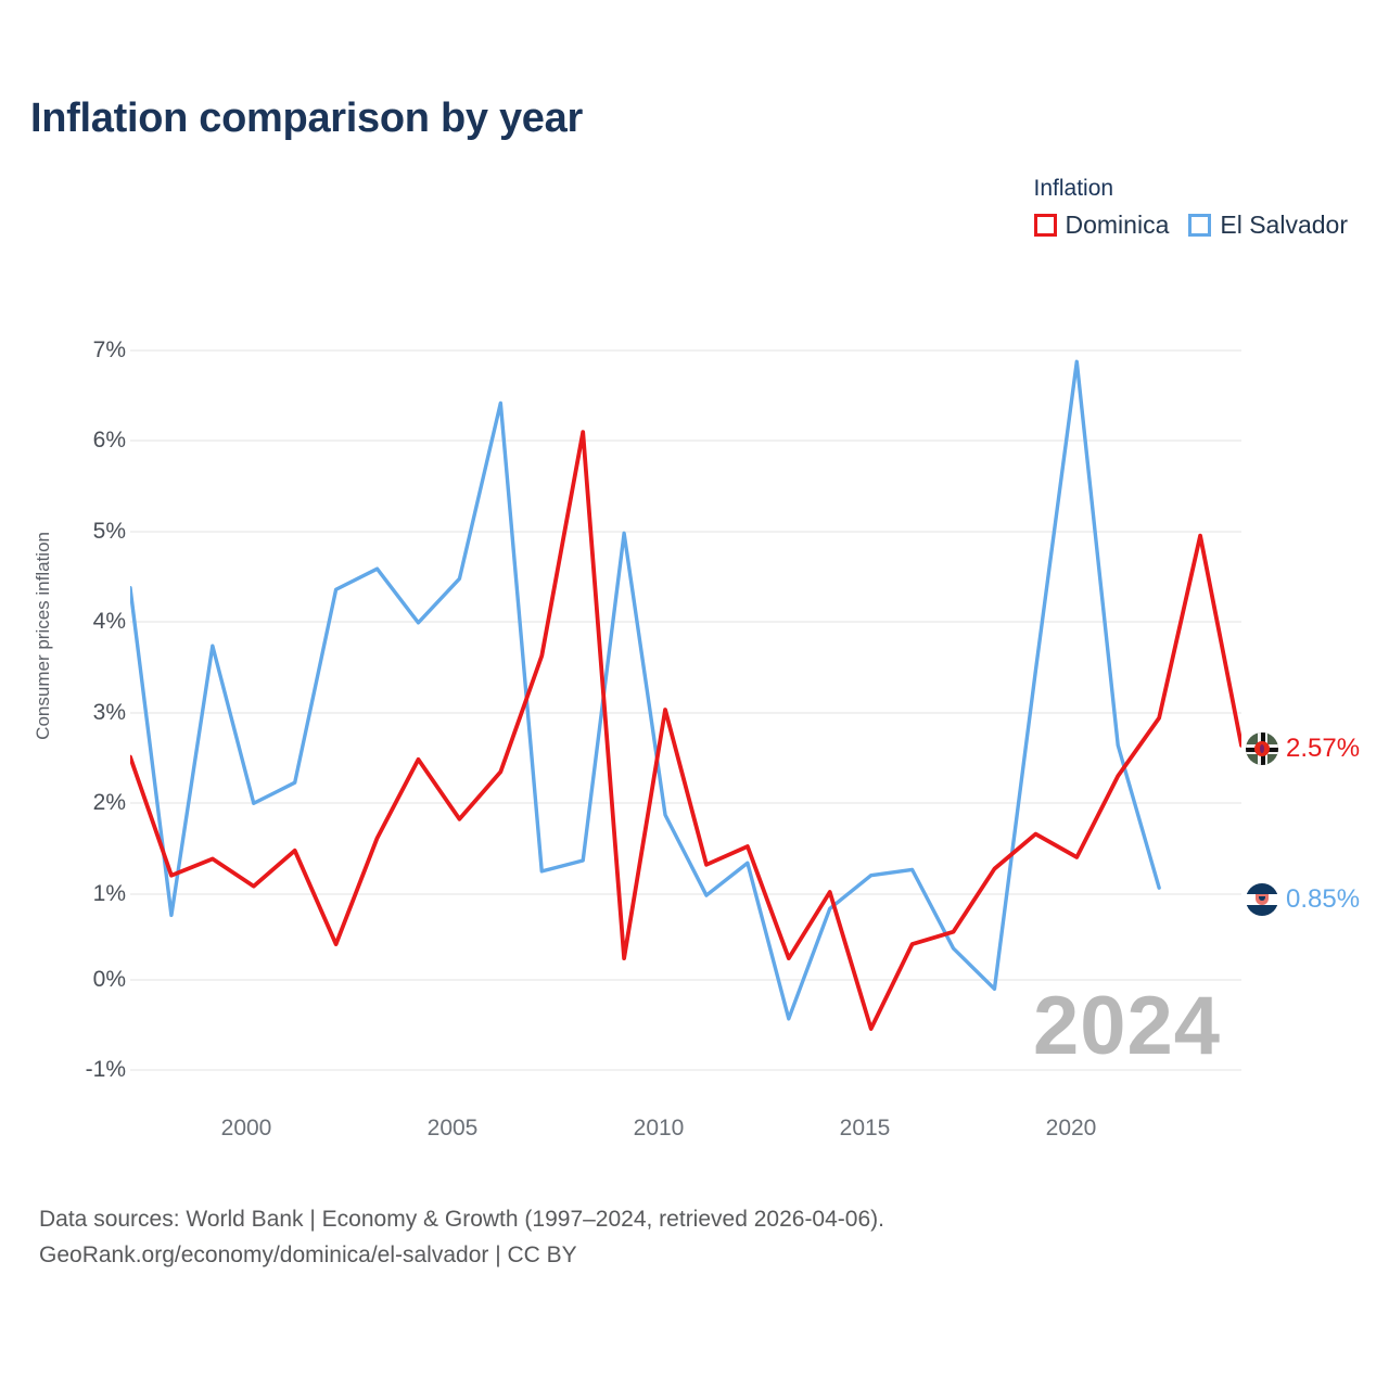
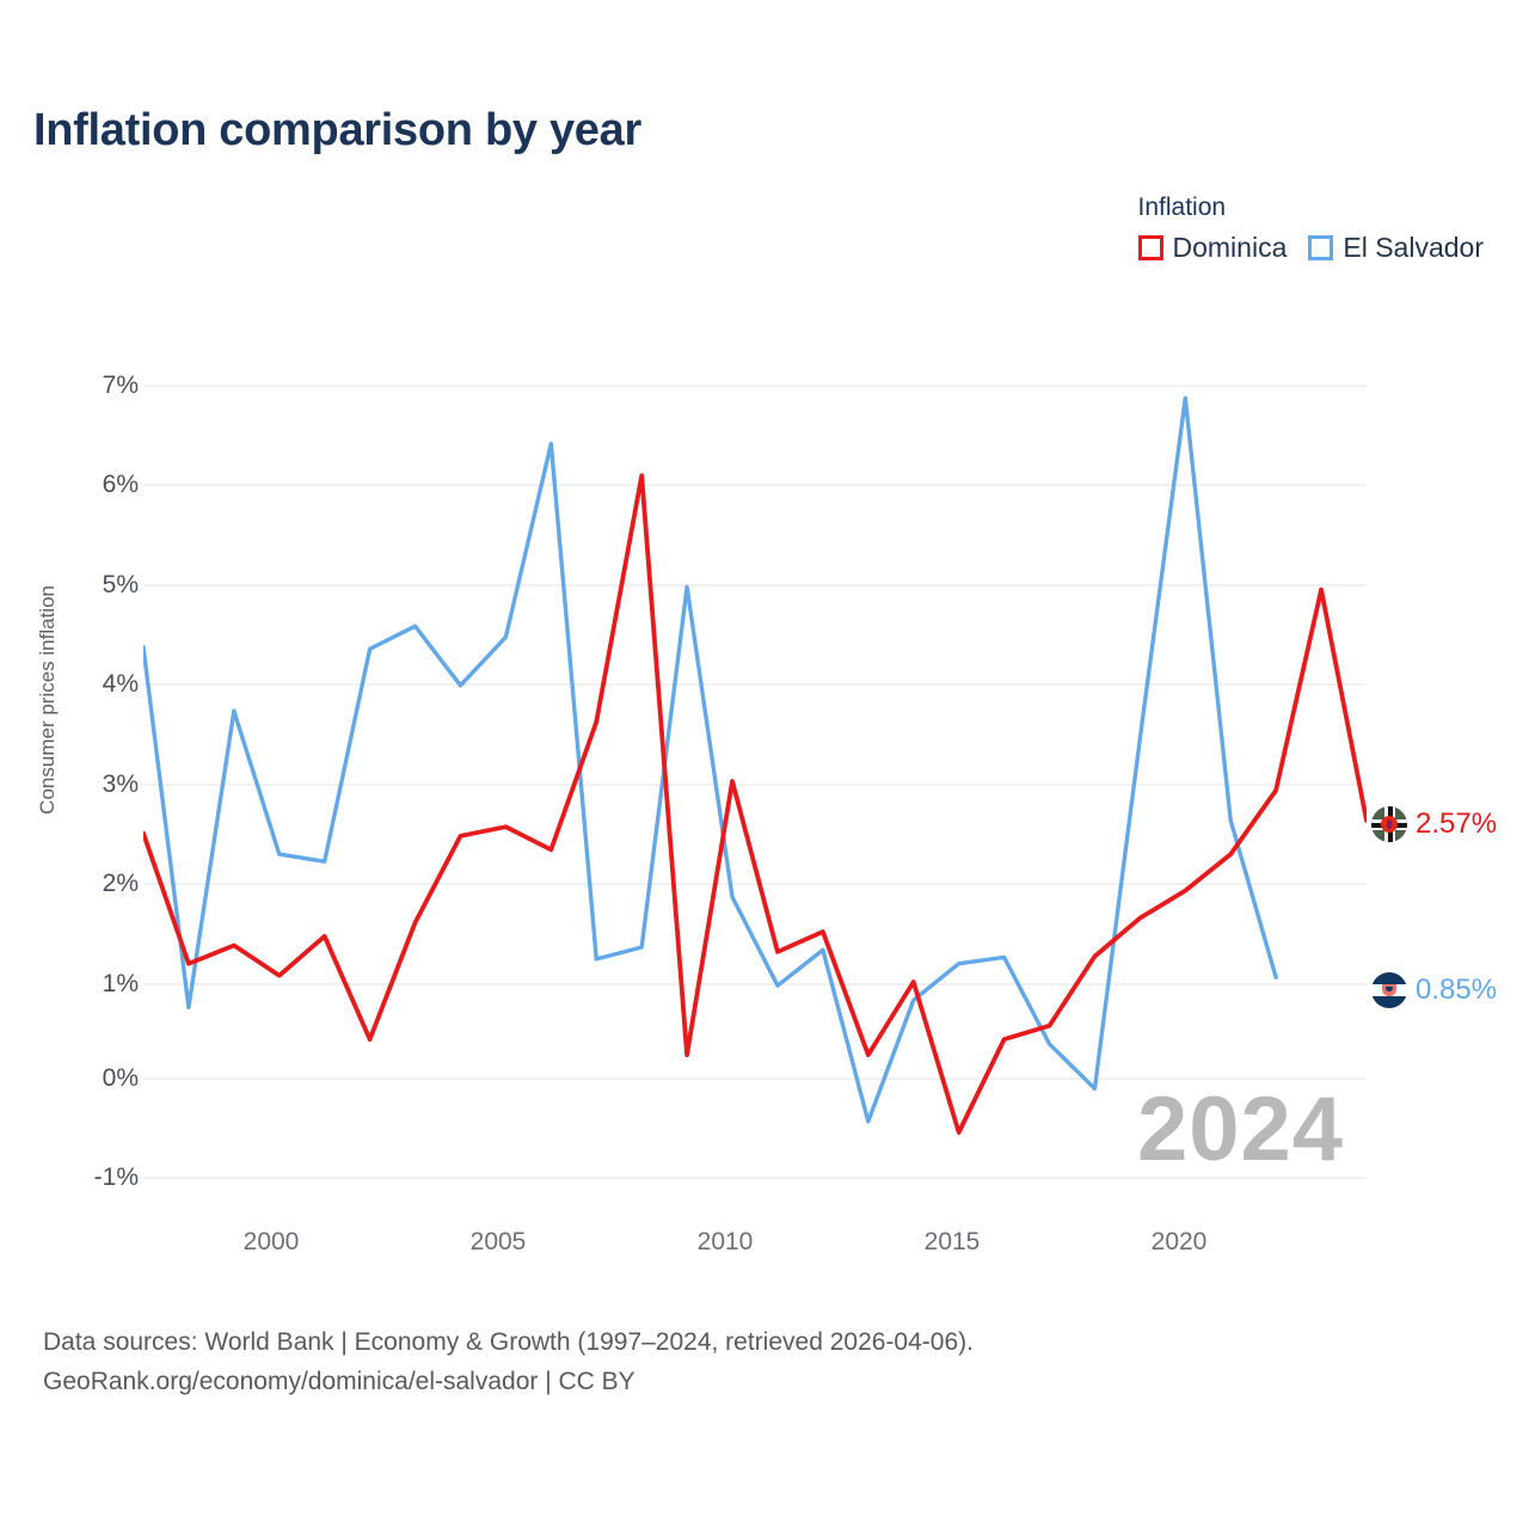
El Salvador/2000: 1.9% -> 2.2%
Dominica/2005: 1.7% -> 2.5%
Dominica/2020: 1.2% -> 1.8%
